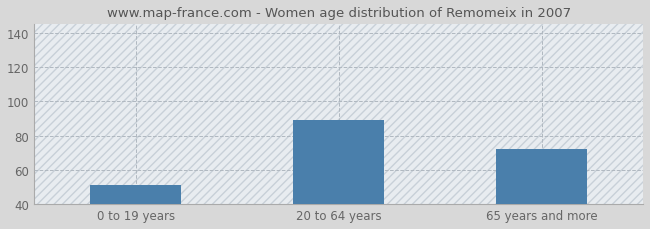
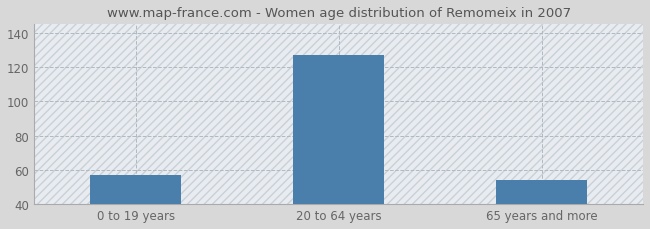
0 to 19 years: 51 -> 57
20 to 64 years: 89 -> 127
65 years and more: 72 -> 54
